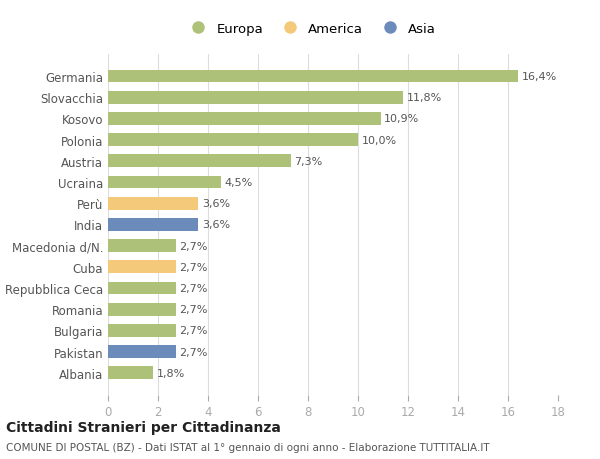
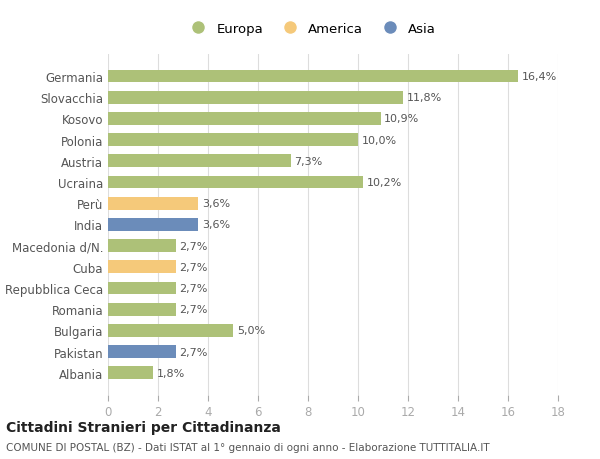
Ucraina: 4,5% -> 10,2%
Bulgaria: 2,7% -> 5,0%
